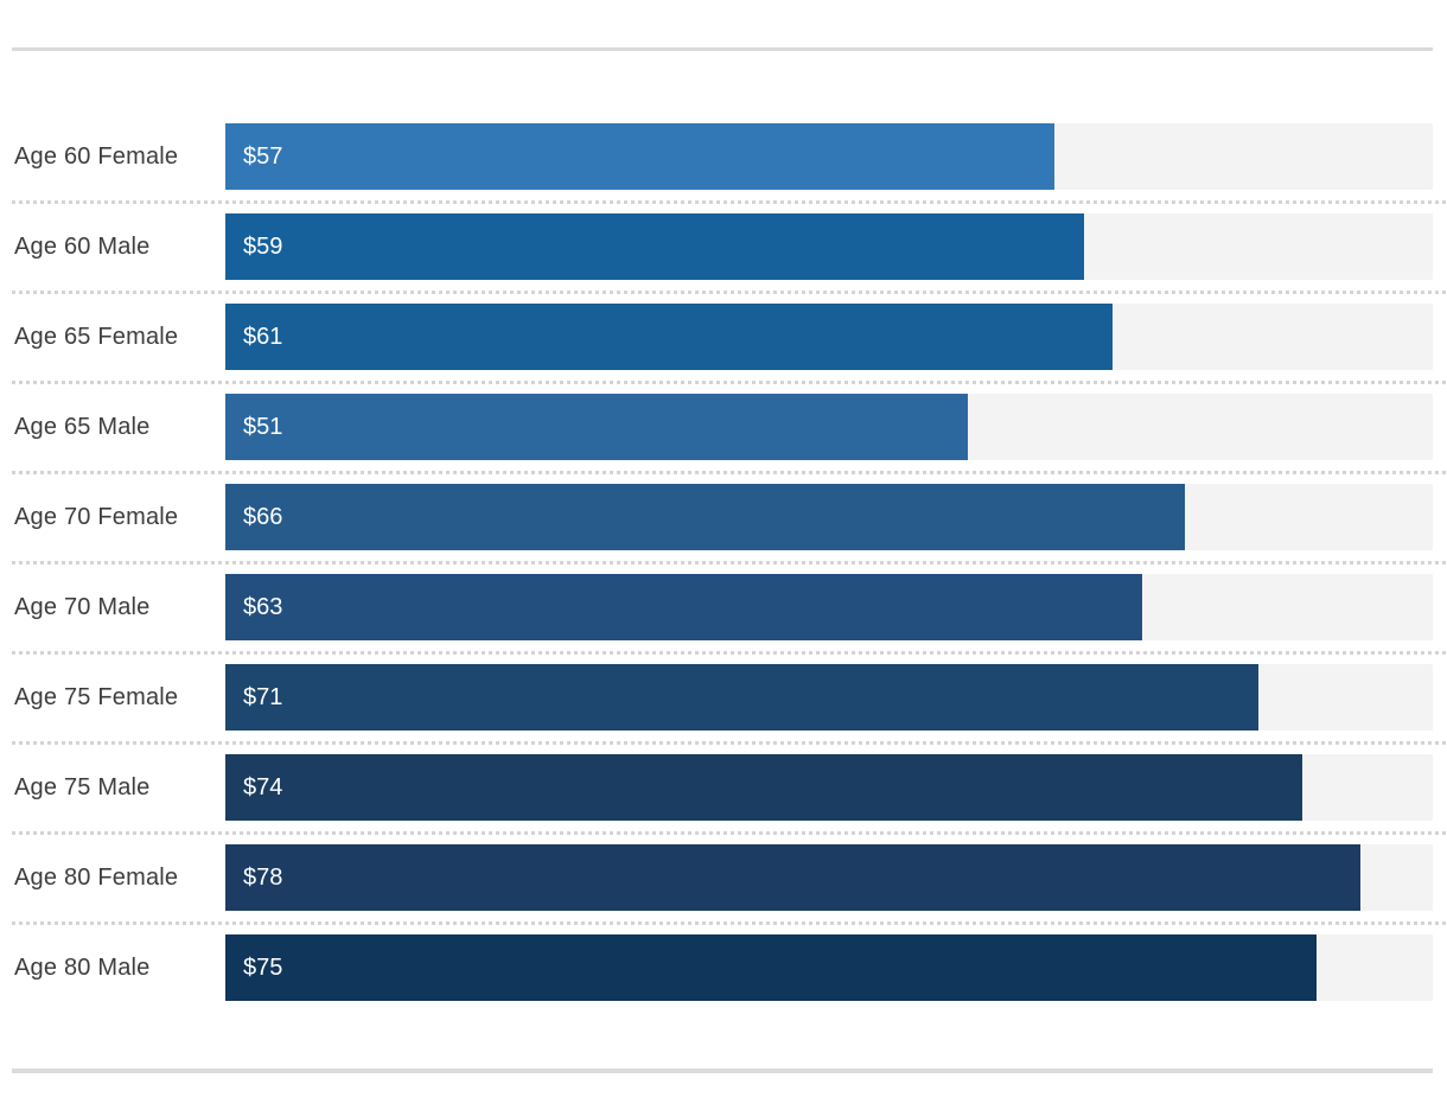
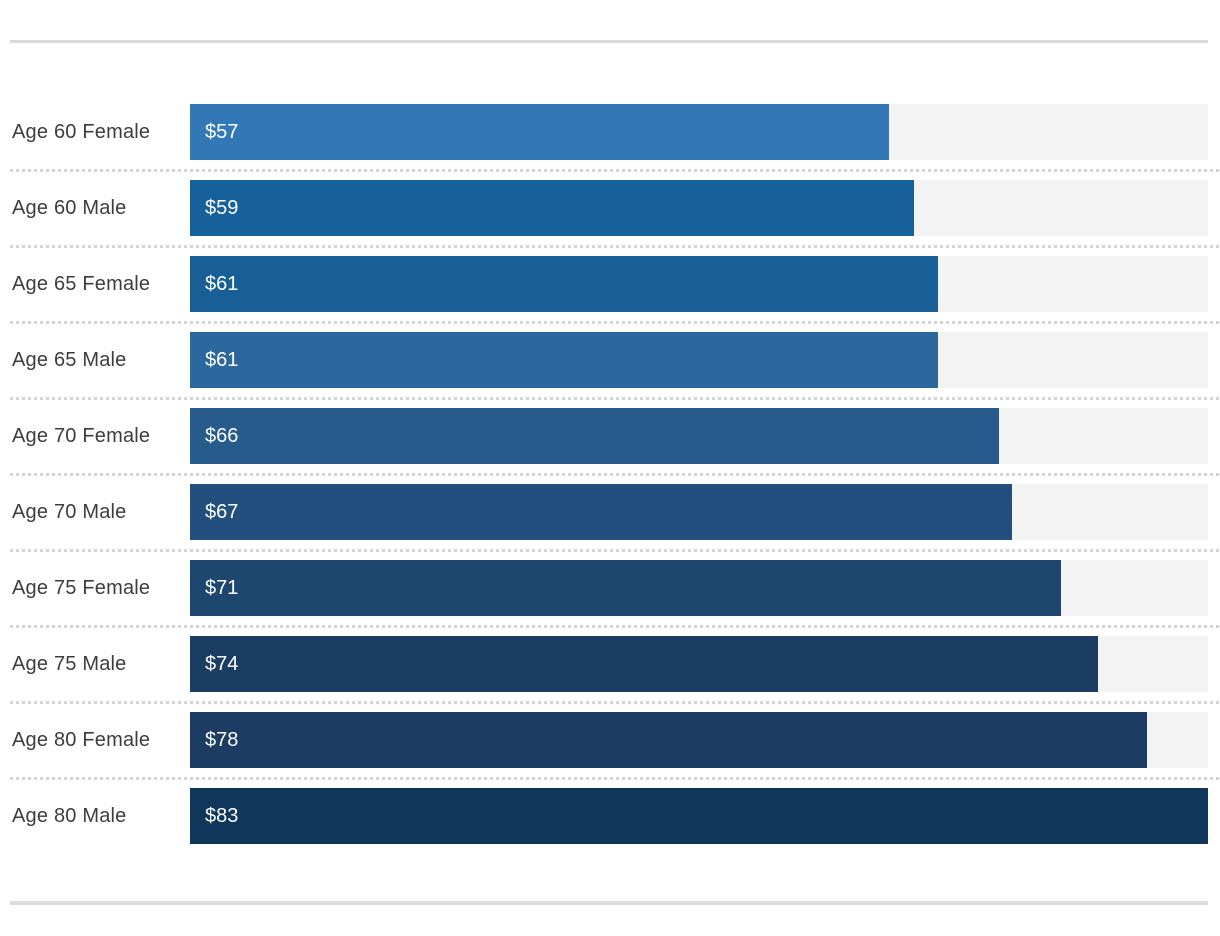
Age 65 Male: $51 -> $61
Age 70 Male: $63 -> $67
Age 80 Male: $75 -> $83
